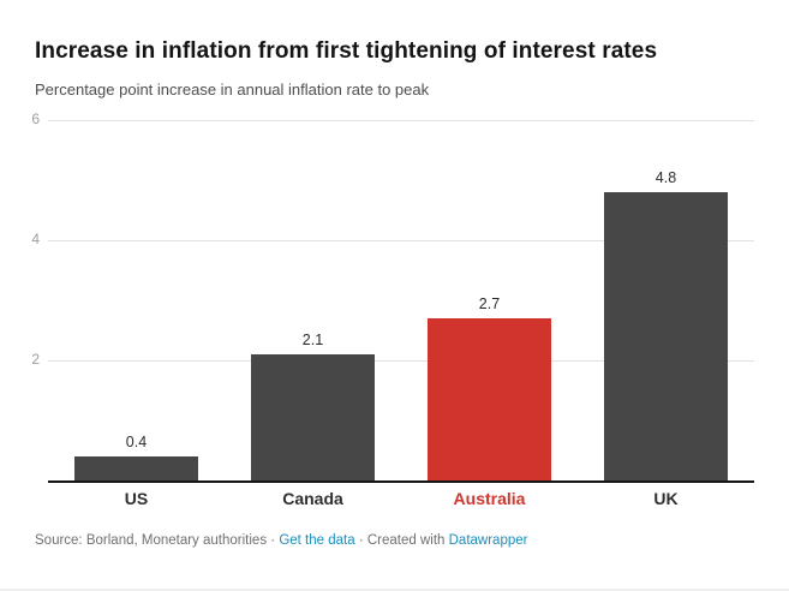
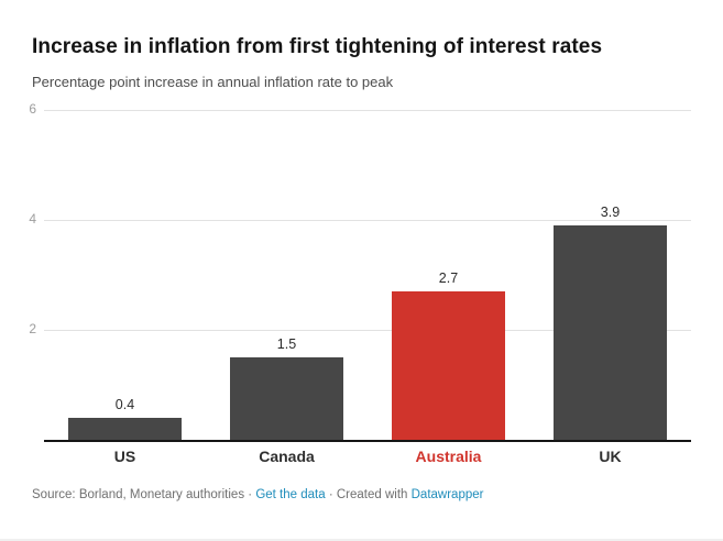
Canada: 2.1 -> 1.5
UK: 4.8 -> 3.9
